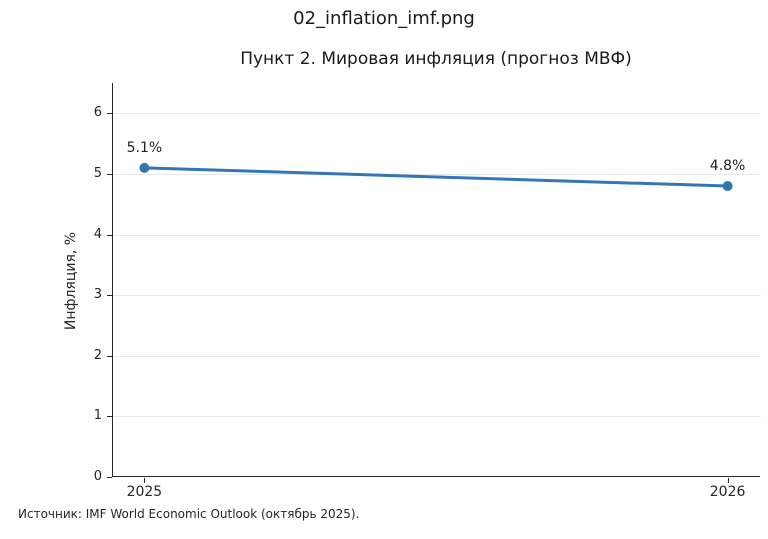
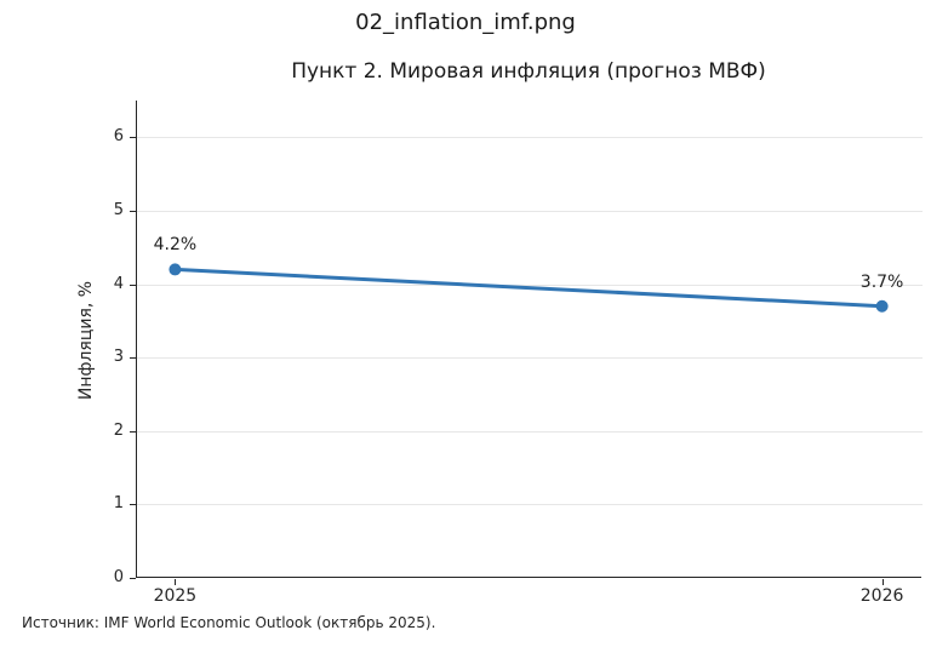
2025: 5.1% -> 4.2%
2026: 4.8% -> 3.7%
